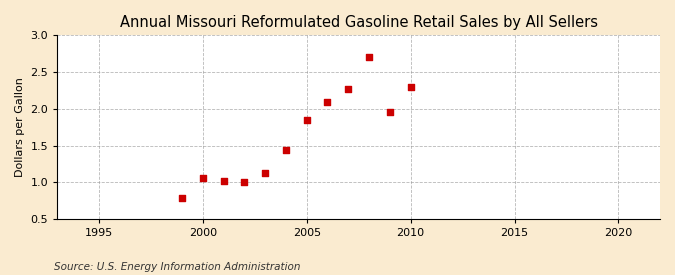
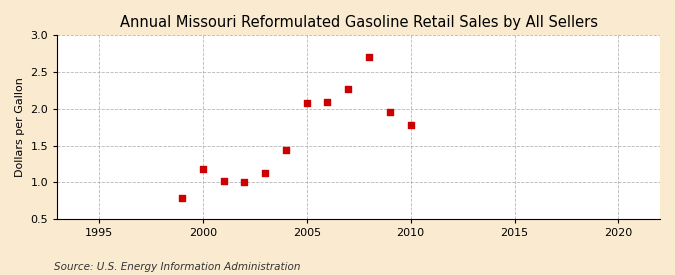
2000: 1.06 -> 1.18
2005: 1.85 -> 2.08
2010: 2.29 -> 1.78
